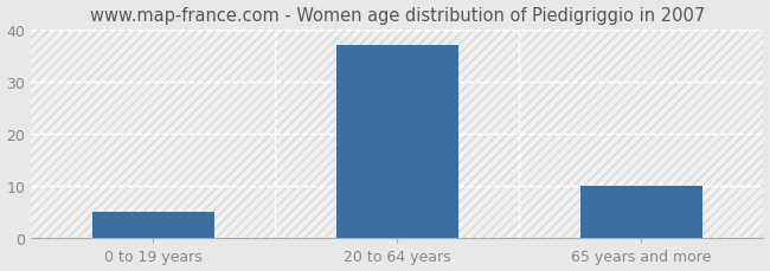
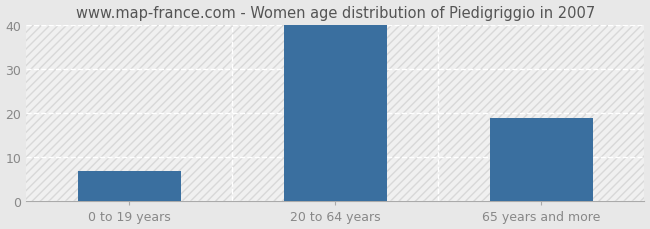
0 to 19 years: 5 -> 7
20 to 64 years: 37 -> 40
65 years and more: 10 -> 19
